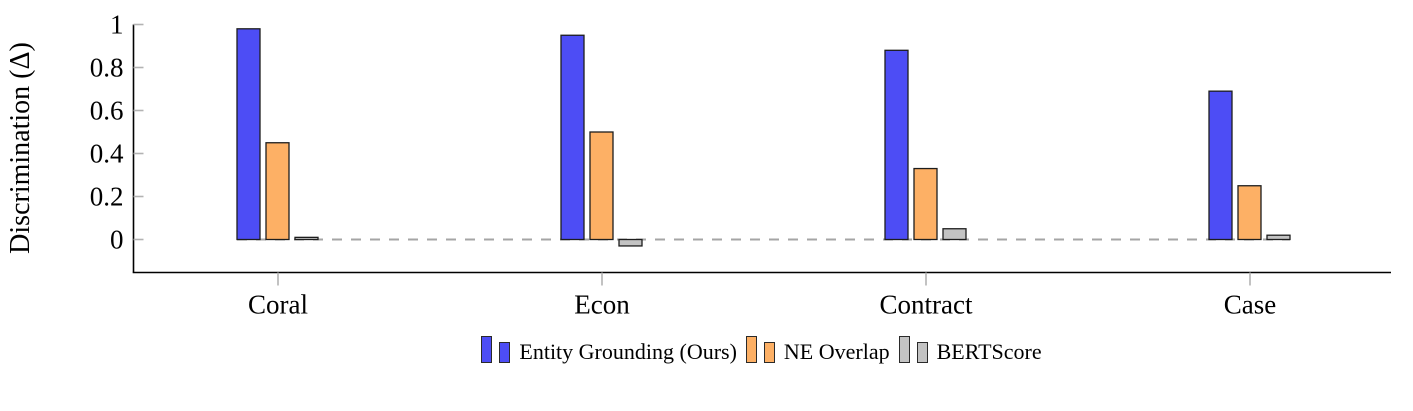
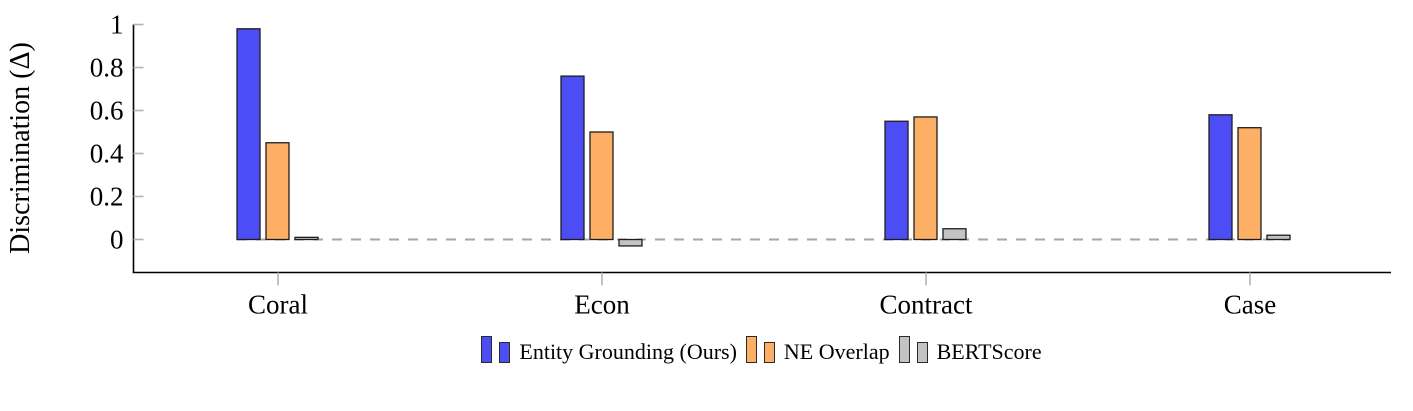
Entity Grounding (Ours)/Econ: 0.95 -> 0.76
Entity Grounding (Ours)/Contract: 0.88 -> 0.55
NE Overlap/Contract: 0.33 -> 0.57
Entity Grounding (Ours)/Case: 0.69 -> 0.58
NE Overlap/Case: 0.25 -> 0.52
